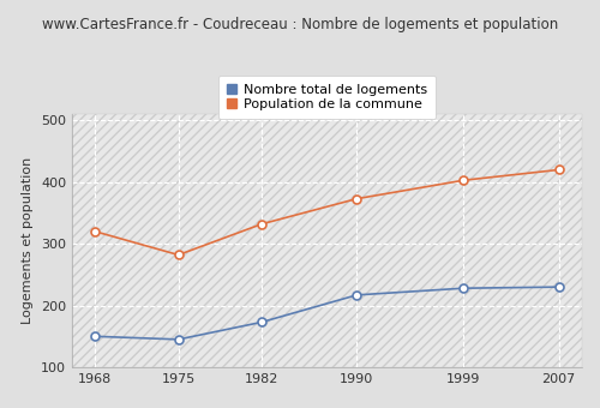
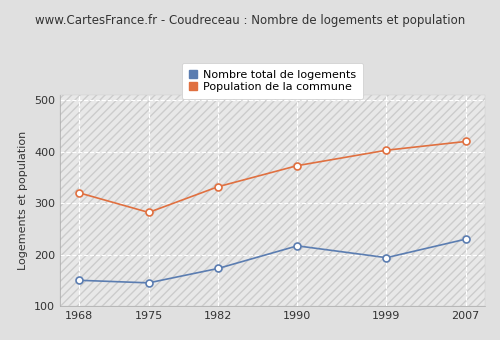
Nombre total de logements/1999: 228 -> 194
